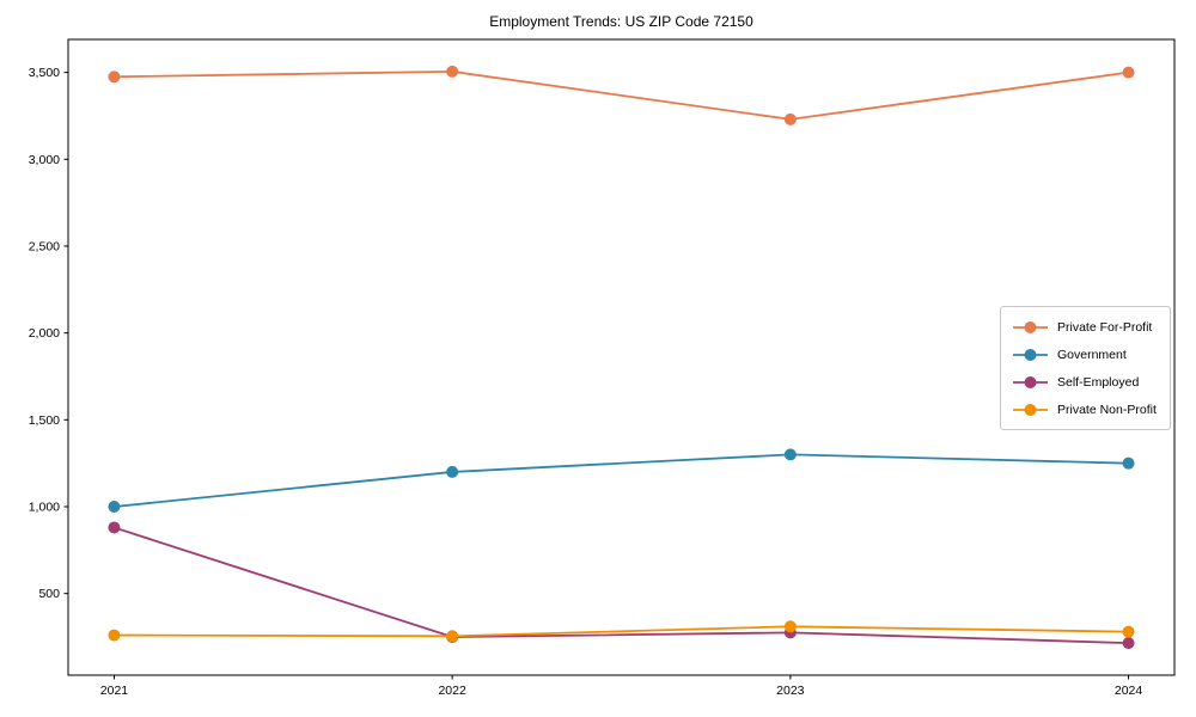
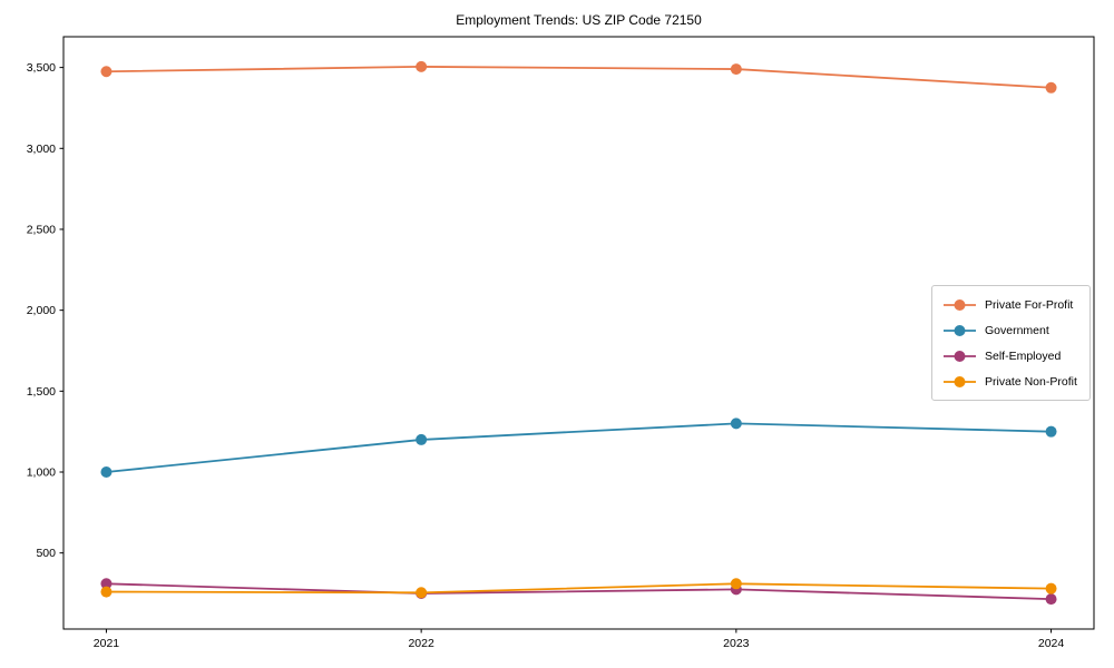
Self-Employed/2021: 880 -> 310
Private For-Profit/2023: 3230 -> 3490
Private For-Profit/2024: 3500 -> 3380
